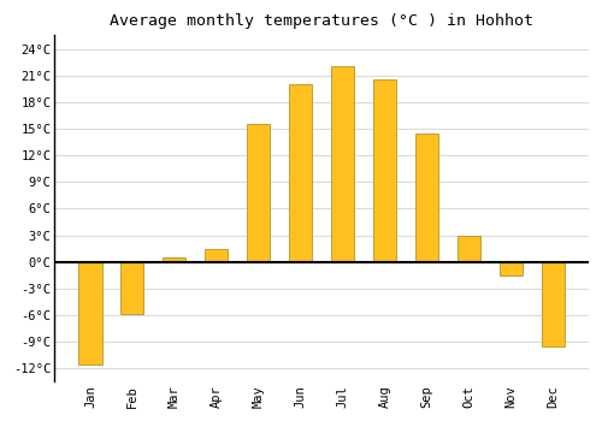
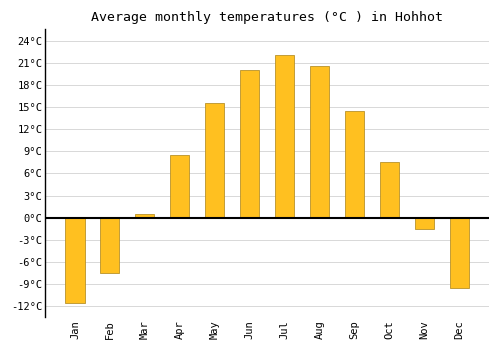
Feb: -5.8°C -> -7.5°C
Apr: 1.4°C -> 8.5°C
Oct: 3.0°C -> 7.5°C
